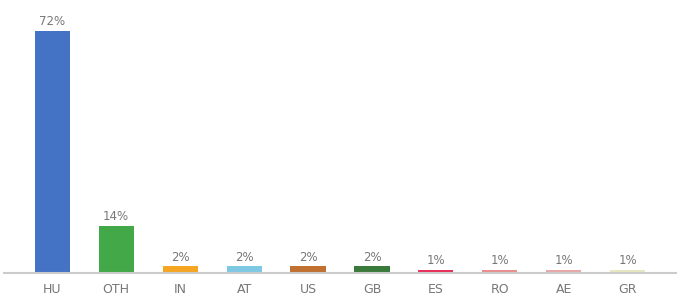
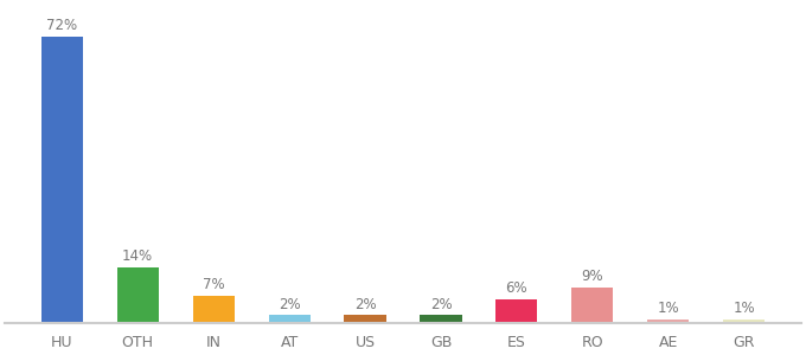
IN: 2% -> 7%
ES: 1% -> 6%
RO: 1% -> 9%
